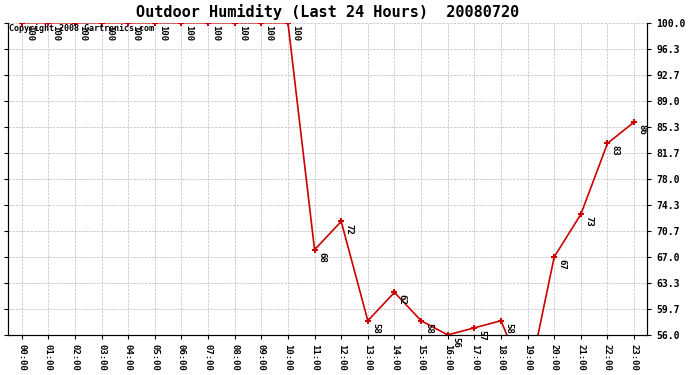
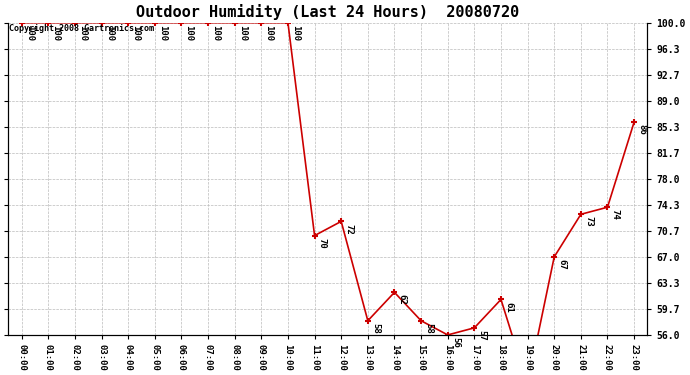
11:00: 68 -> 70
18:00: 58 -> 61
22:00: 83 -> 74
